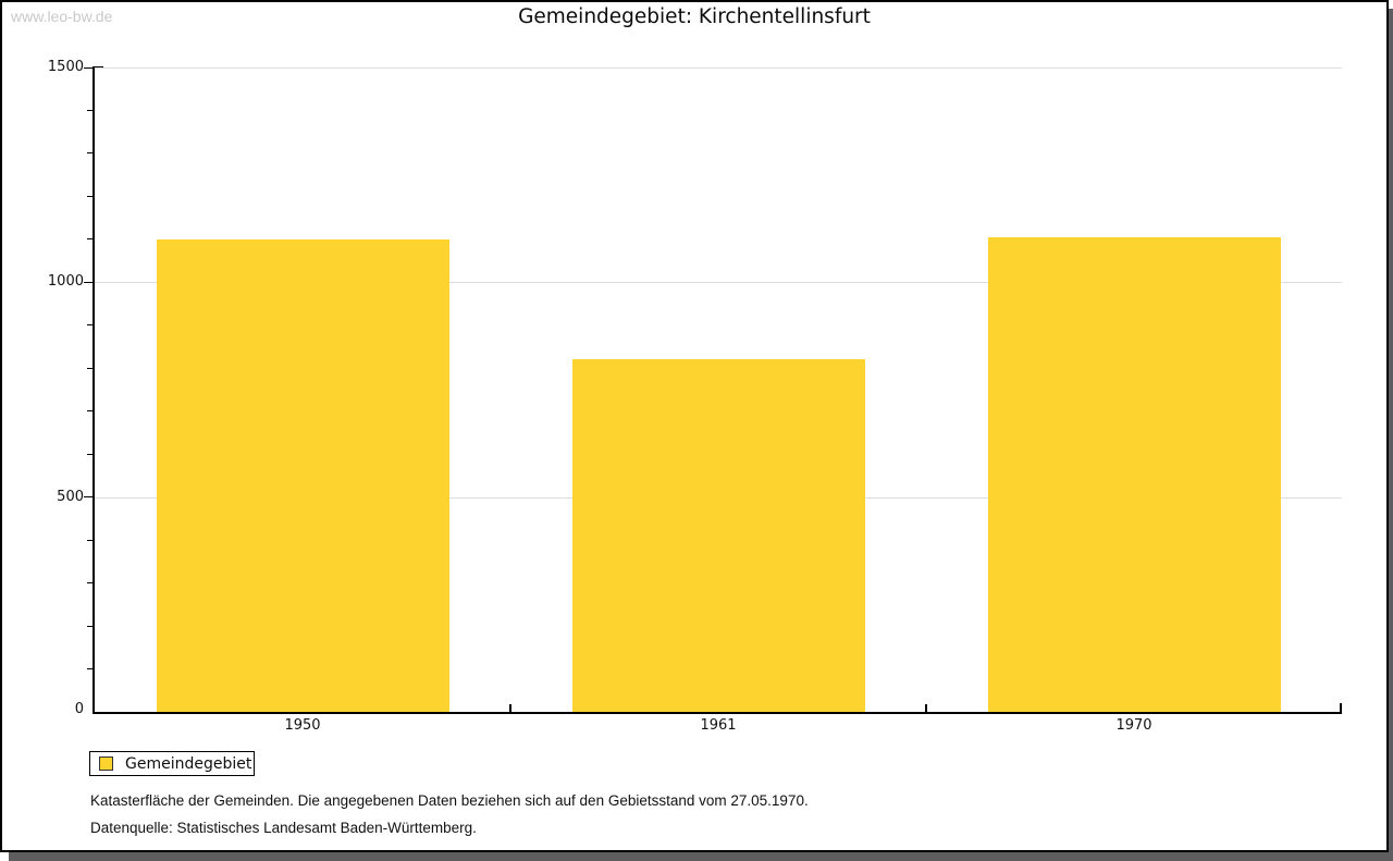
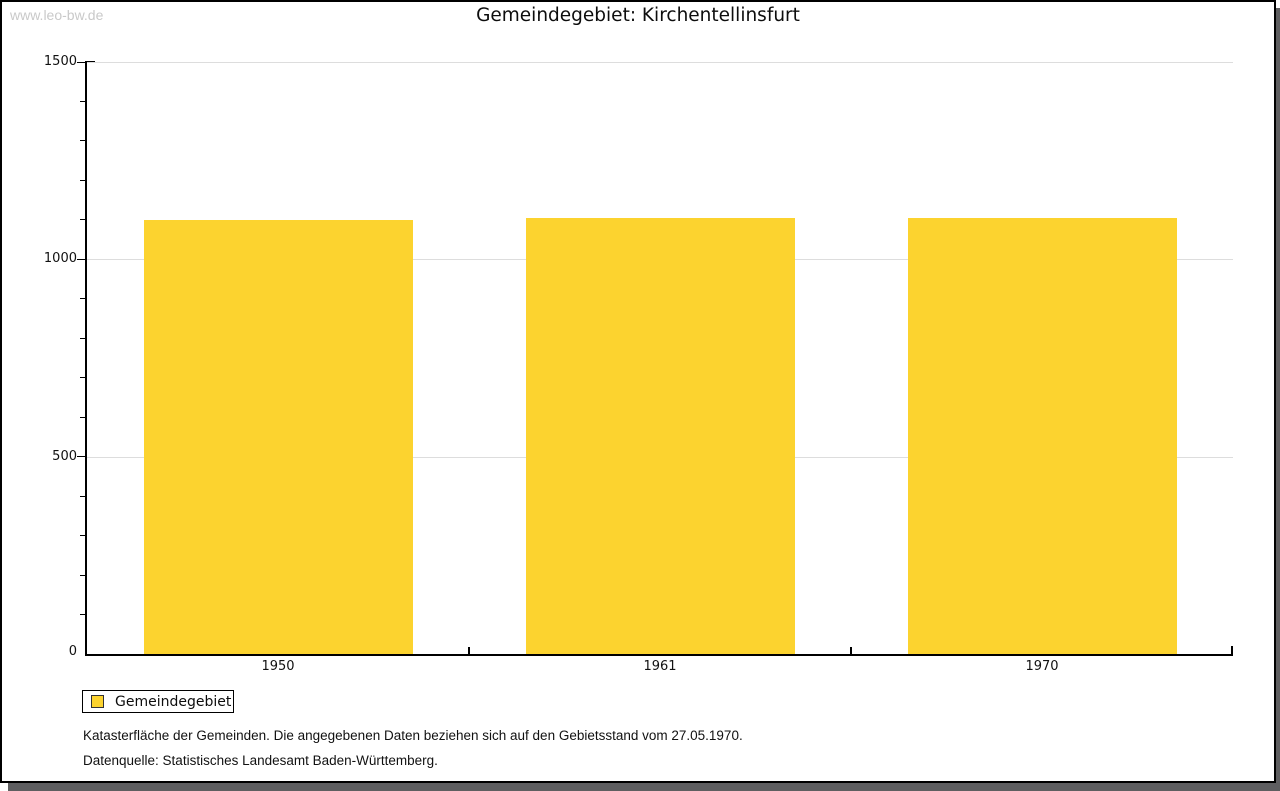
1961: 820 -> 1100
